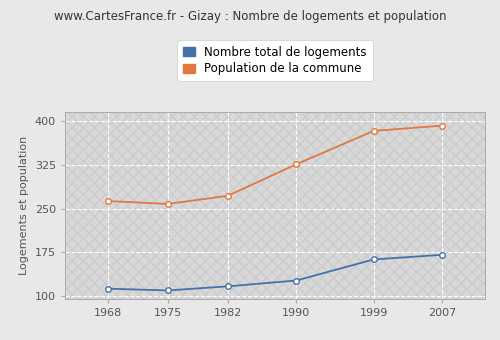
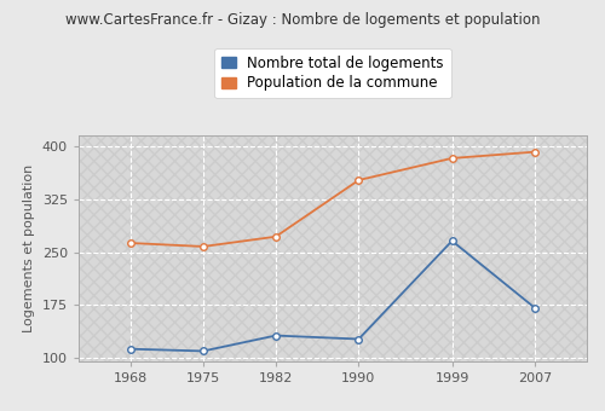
Nombre total de logements/1982: 117 -> 132
Population de la commune/1990: 326 -> 352
Nombre total de logements/1999: 163 -> 266
